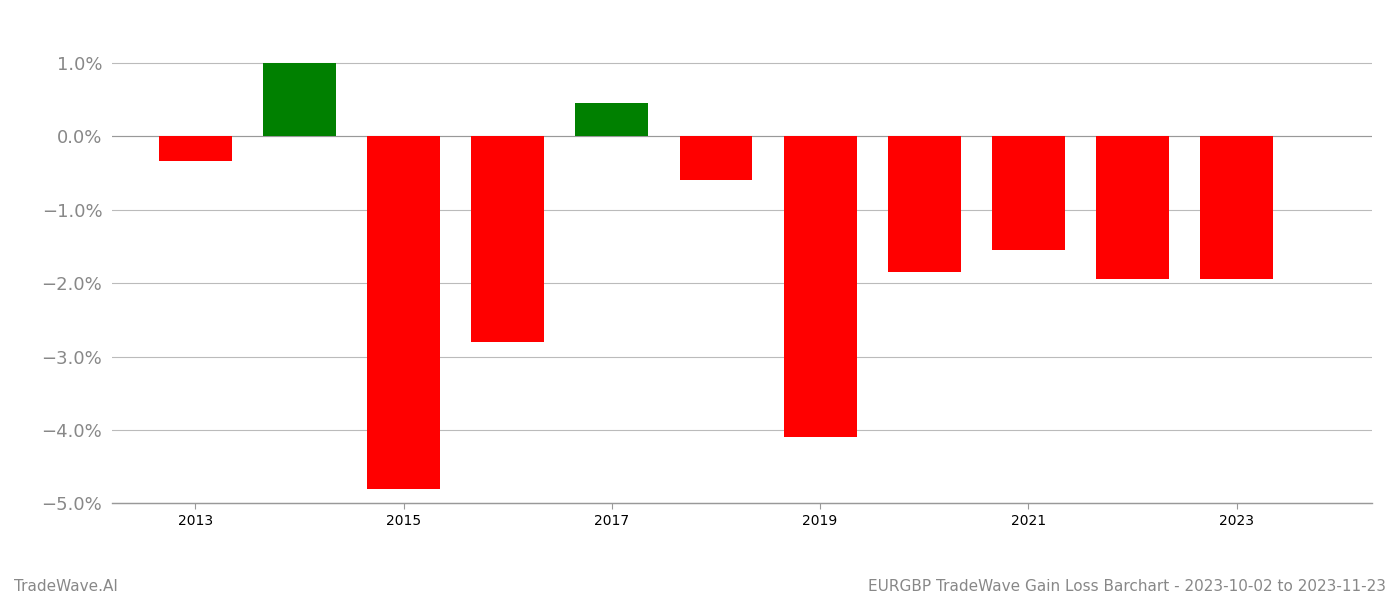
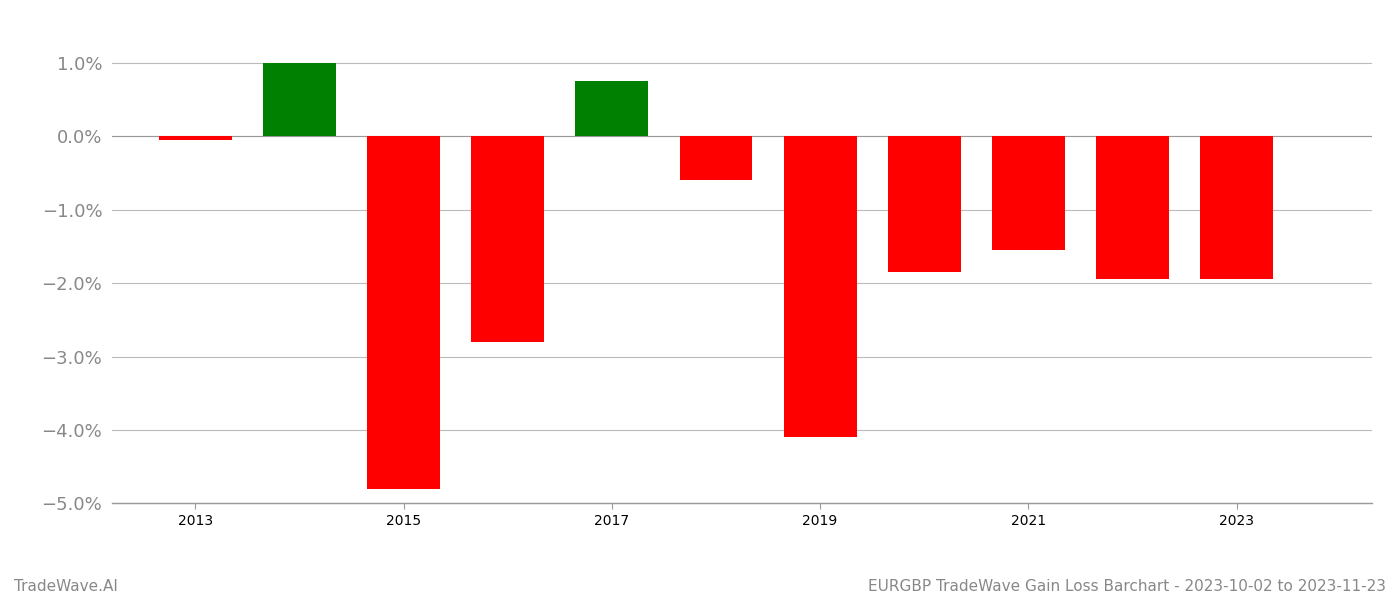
2013: -0.34% -> -0.05%
2017: 0.46% -> 0.75%
